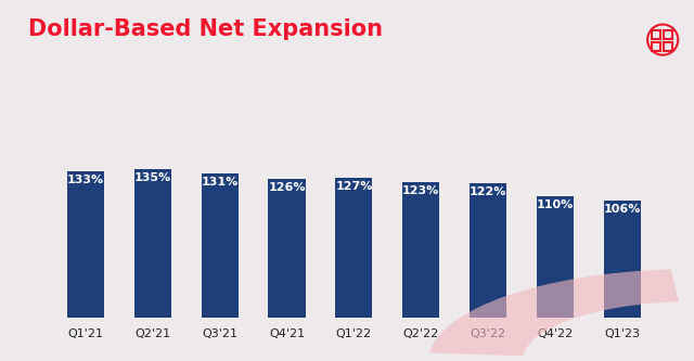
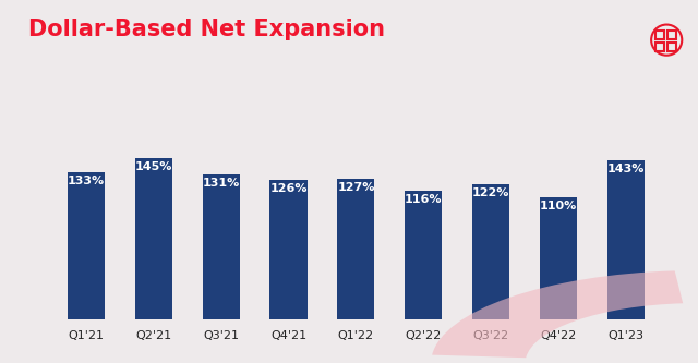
Q2'21: 135% -> 145%
Q2'22: 123% -> 116%
Q1'23: 106% -> 143%
